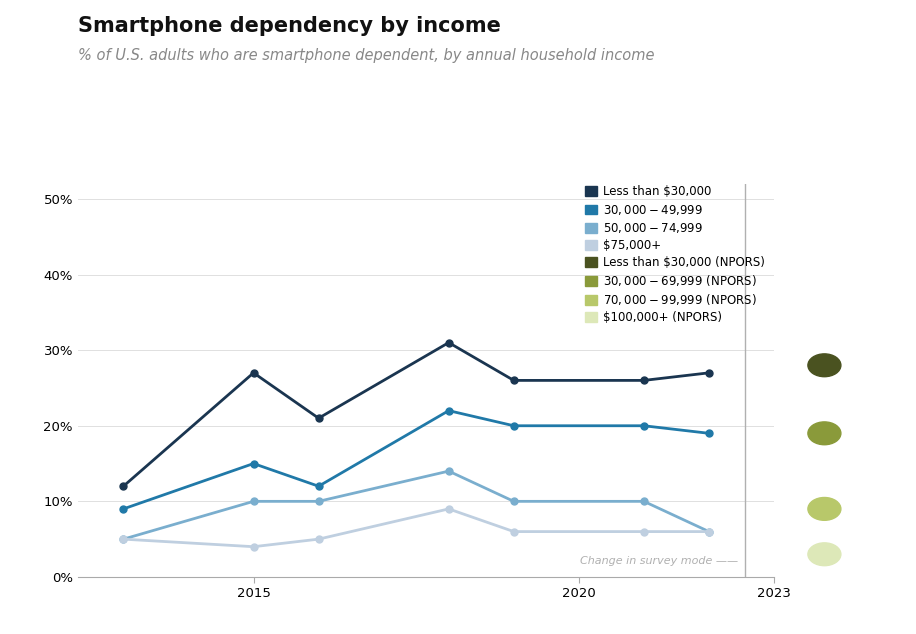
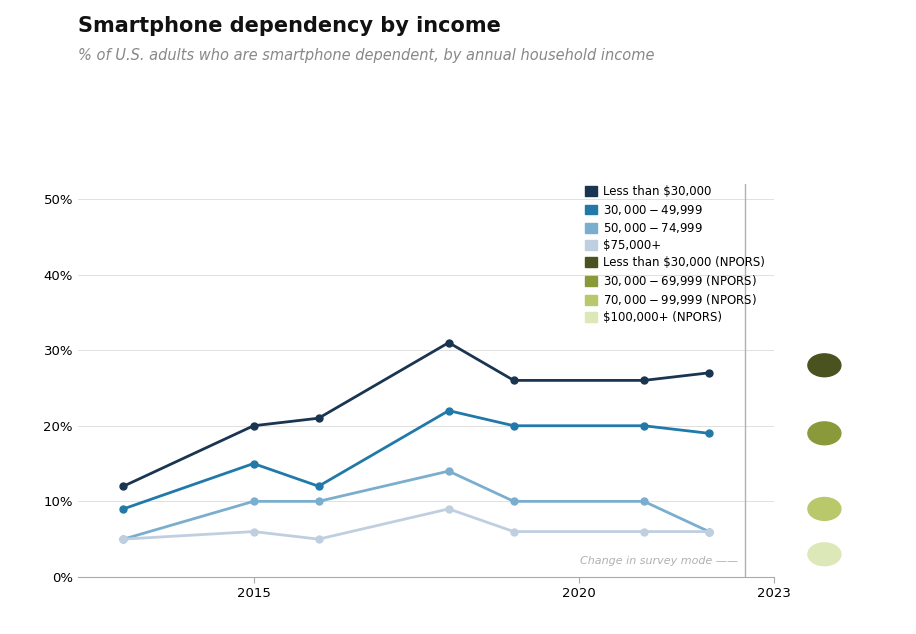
Less than $30,000/2015: 27% -> 20%
$75,000+/2015: 4% -> 6%
